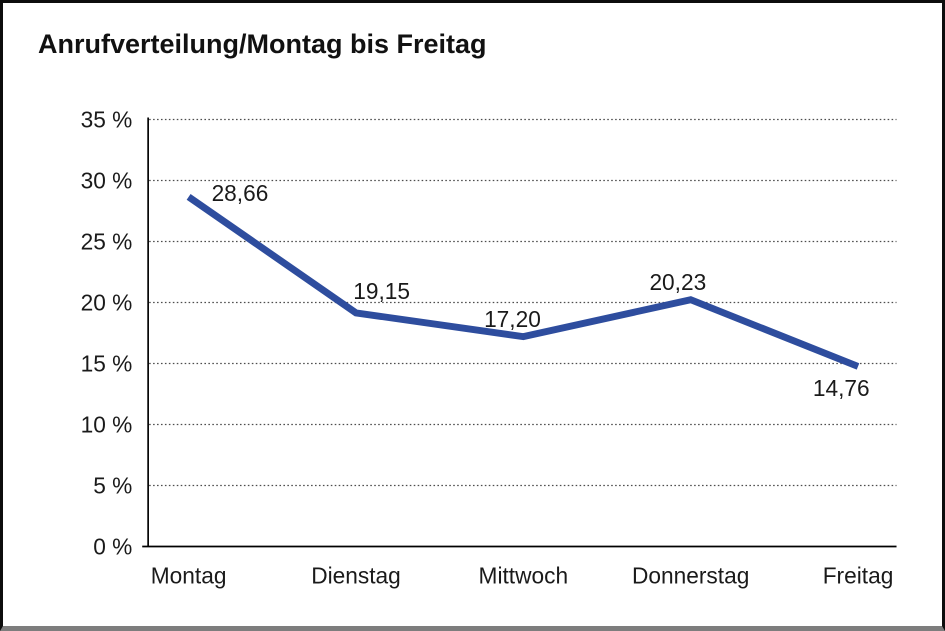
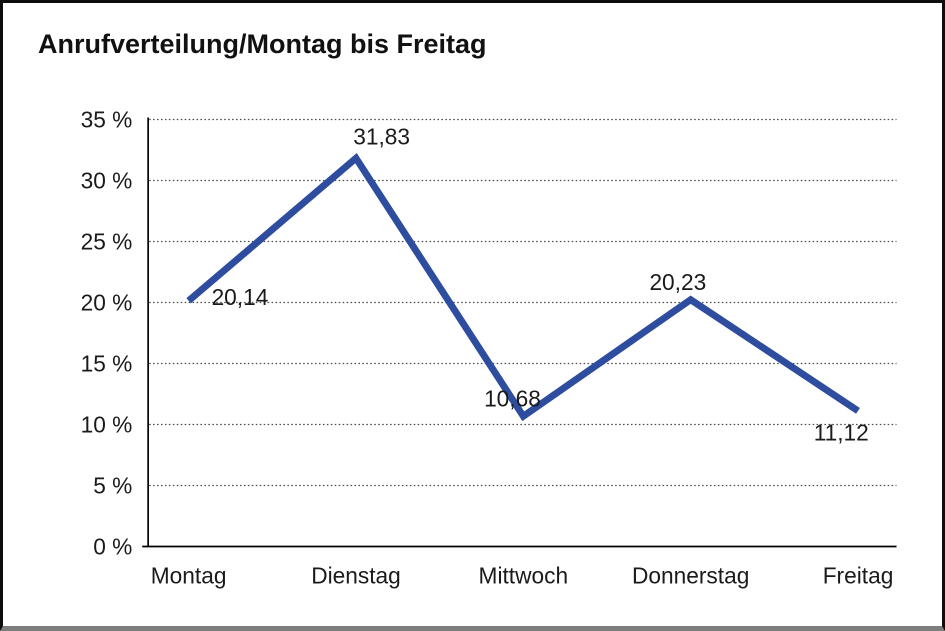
Montag: 28,66 -> 20,14
Dienstag: 19,15 -> 31,83
Mittwoch: 17,20 -> 10,68
Freitag: 14,76 -> 11,12
